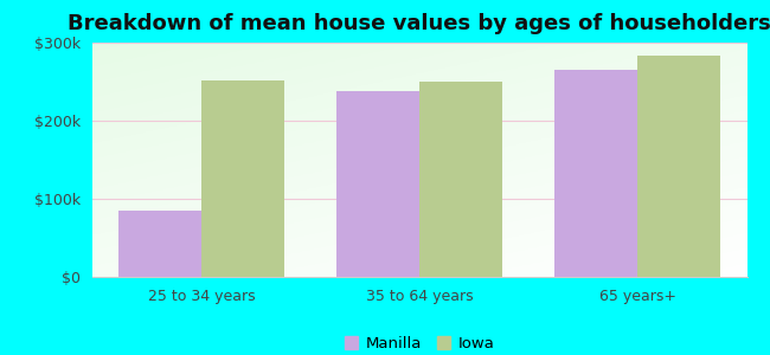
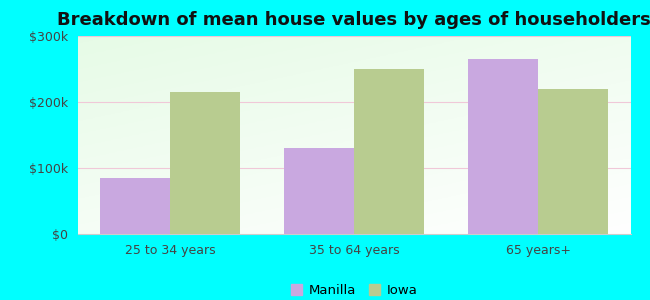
Iowa/25 to 34 years: $252k -> $215k
Manilla/35 to 64 years: $238k -> $130k
Iowa/65 years+: $284k -> $220k
